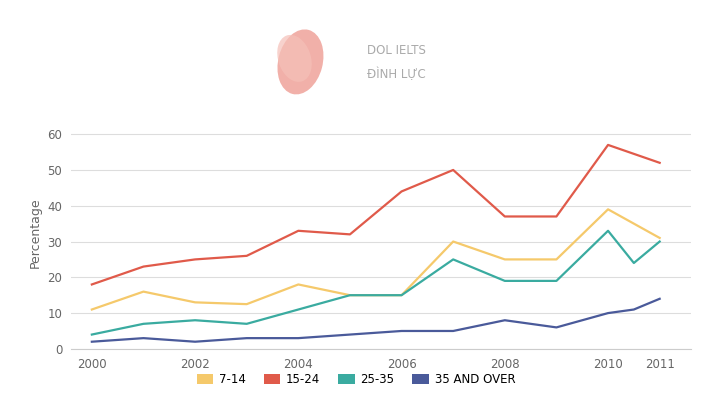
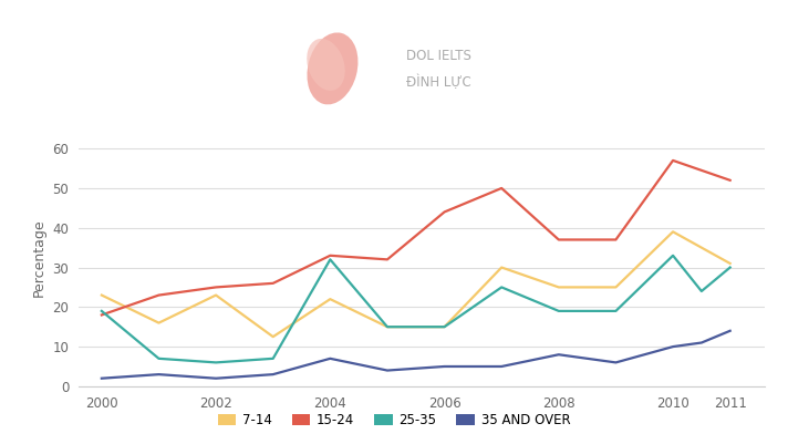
7-14/2000: 11.0 -> 23.0
25-35/2000: 4 -> 19
7-14/2002: 13.0 -> 23.0
25-35/2002: 8 -> 6
7-14/2004: 18.0 -> 22.0
25-35/2004: 11 -> 32
35 AND OVER/2004: 3 -> 7
